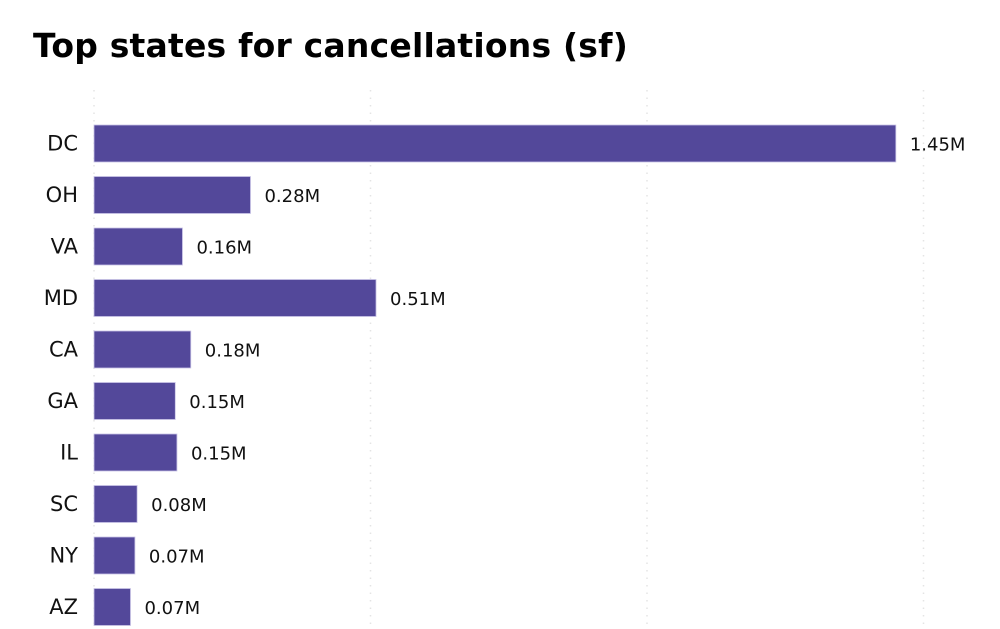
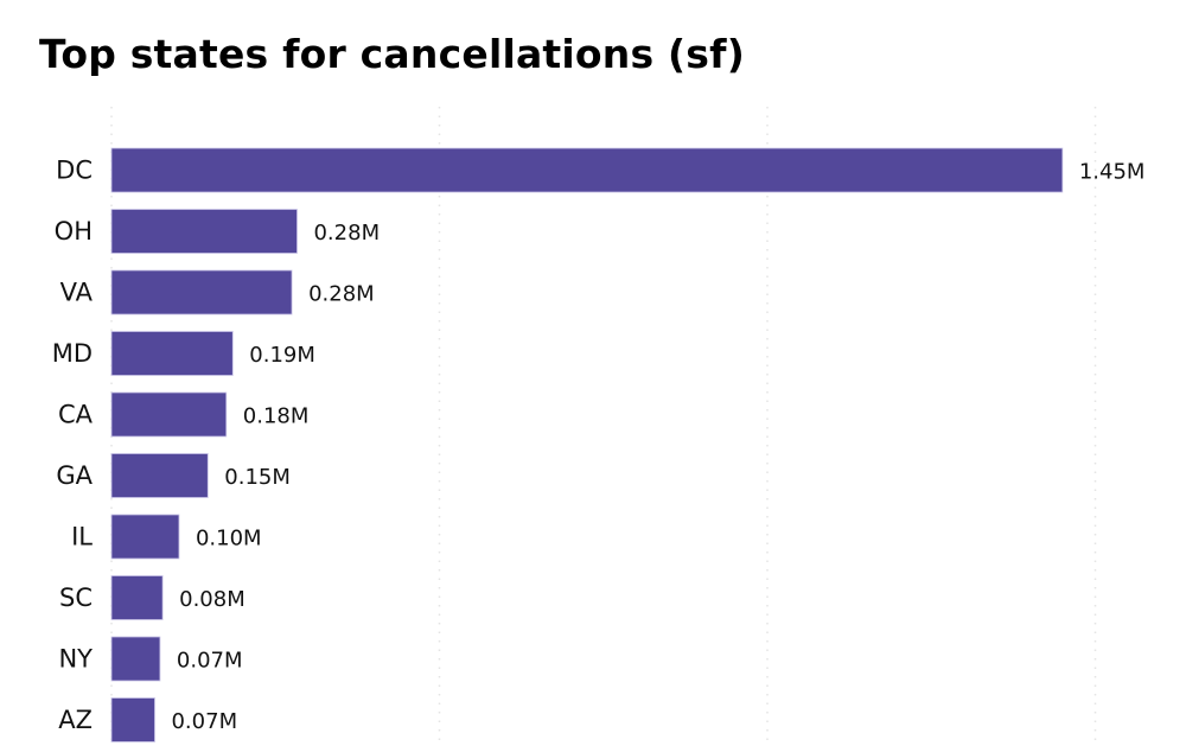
VA: 0.16M -> 0.28M
MD: 0.51M -> 0.19M
IL: 0.15M -> 0.10M
